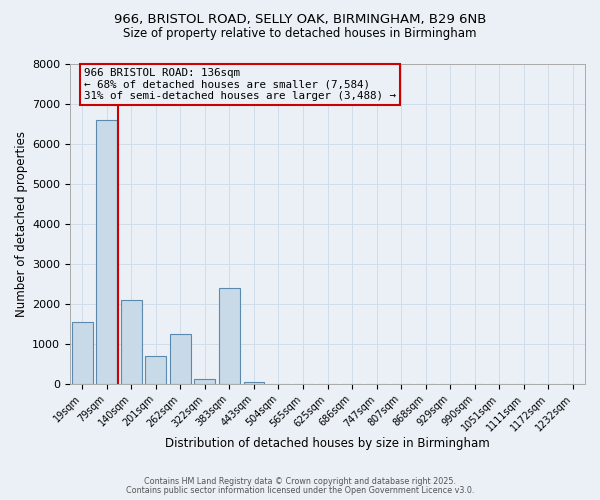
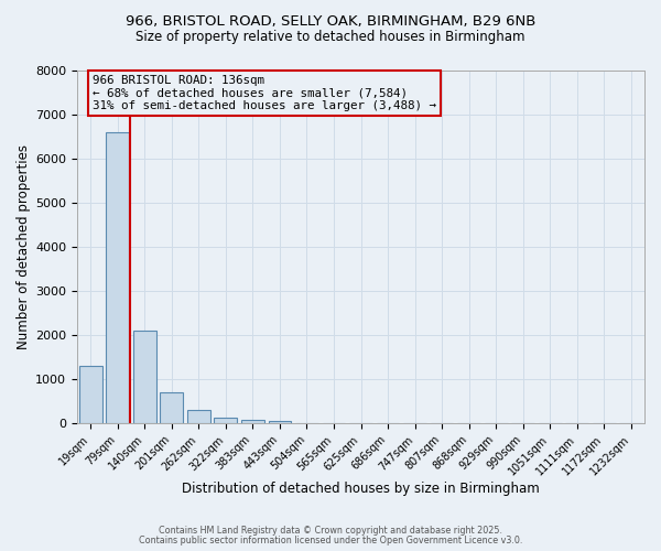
19sqm: 1550 -> 1300
262sqm: 1250 -> 300
383sqm: 2400 -> 60
